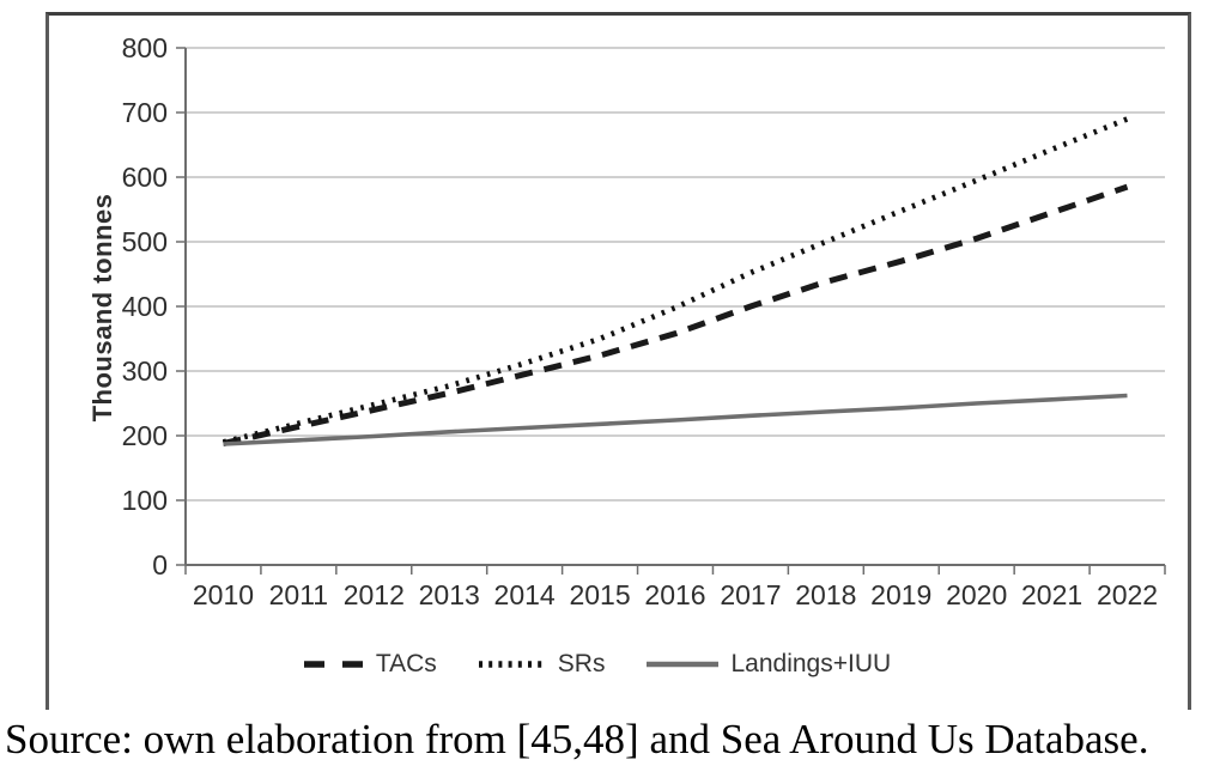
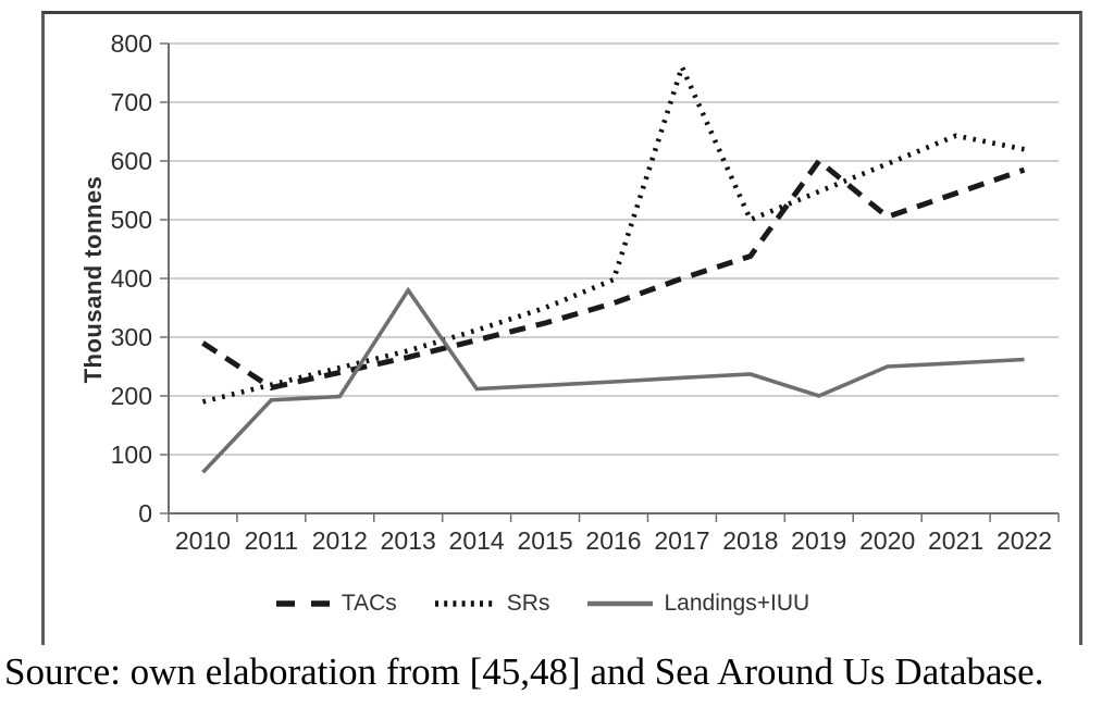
TACs/2010: 190 -> 290
Landings+IUU/2010: 190 -> 70
Landings+IUU/2013: 210 -> 380
SRs/2017: 450 -> 760
TACs/2019: 470 -> 600
Landings+IUU/2019: 240 -> 200
SRs/2022: 690 -> 620
